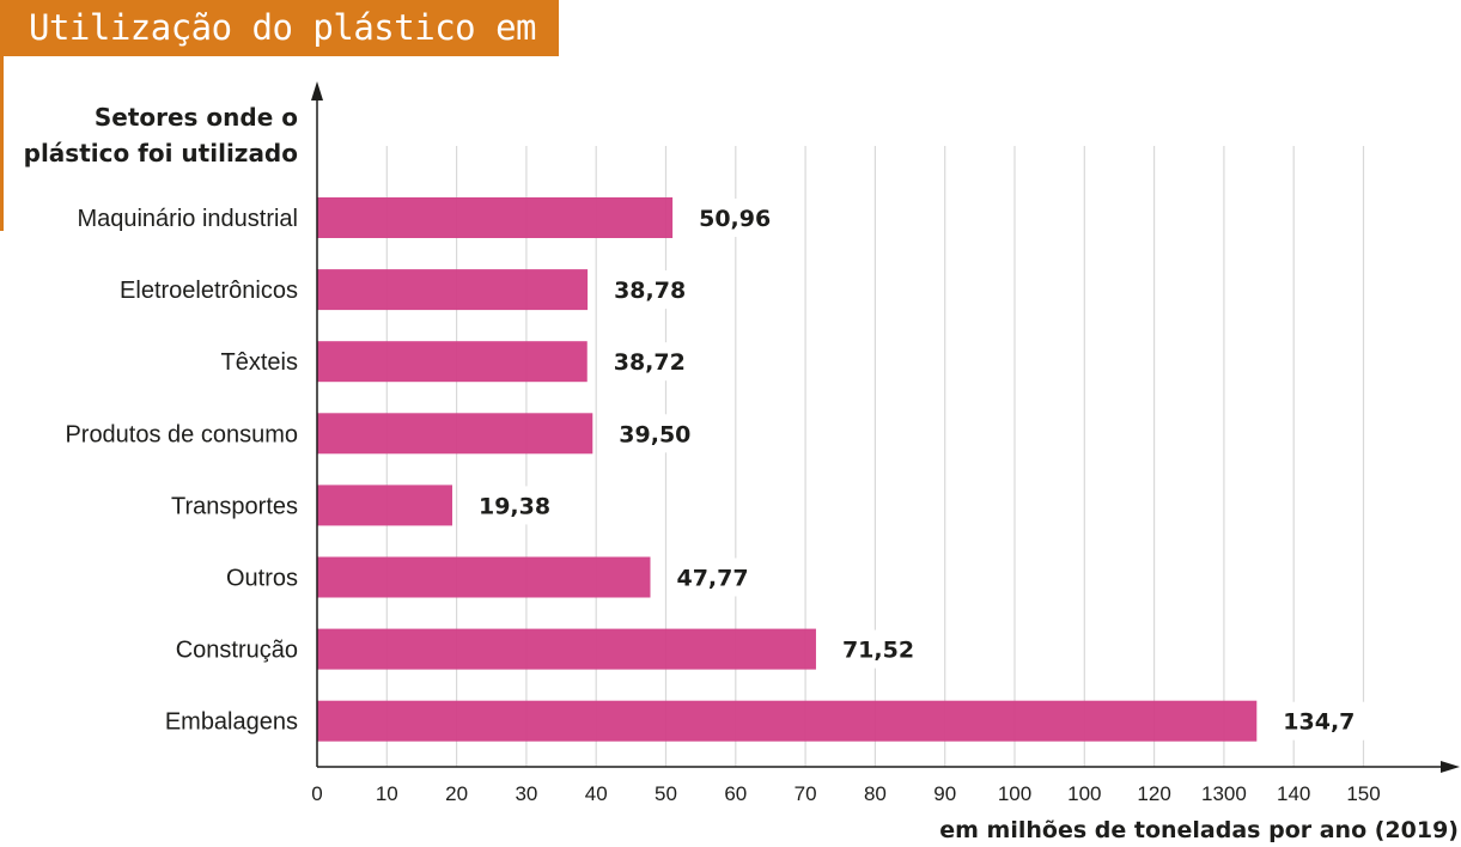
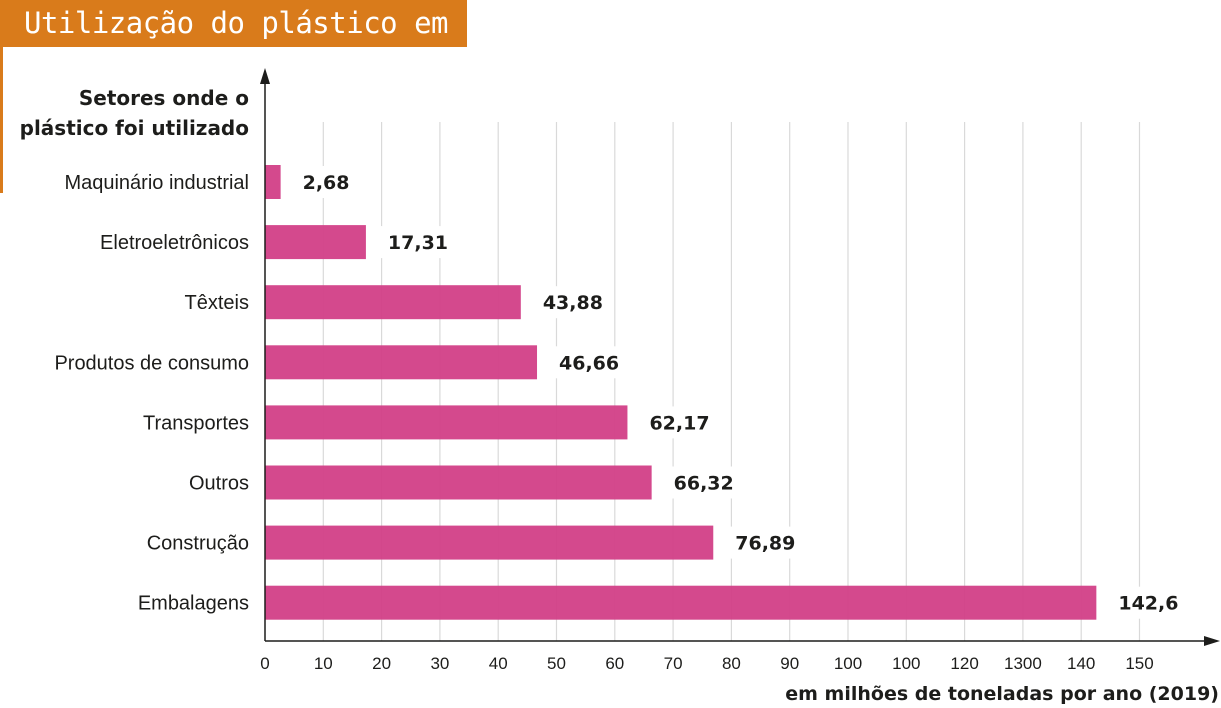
Maquinário industrial: 50,96 -> 2,68
Eletroeletrônicos: 38,78 -> 17,31
Têxteis: 38,72 -> 43,88
Produtos de consumo: 39,50 -> 46,66
Transportes: 19,38 -> 62,17
Outros: 47,77 -> 66,32
Construção: 71,52 -> 76,89
Embalagens: 134,7 -> 142,6
